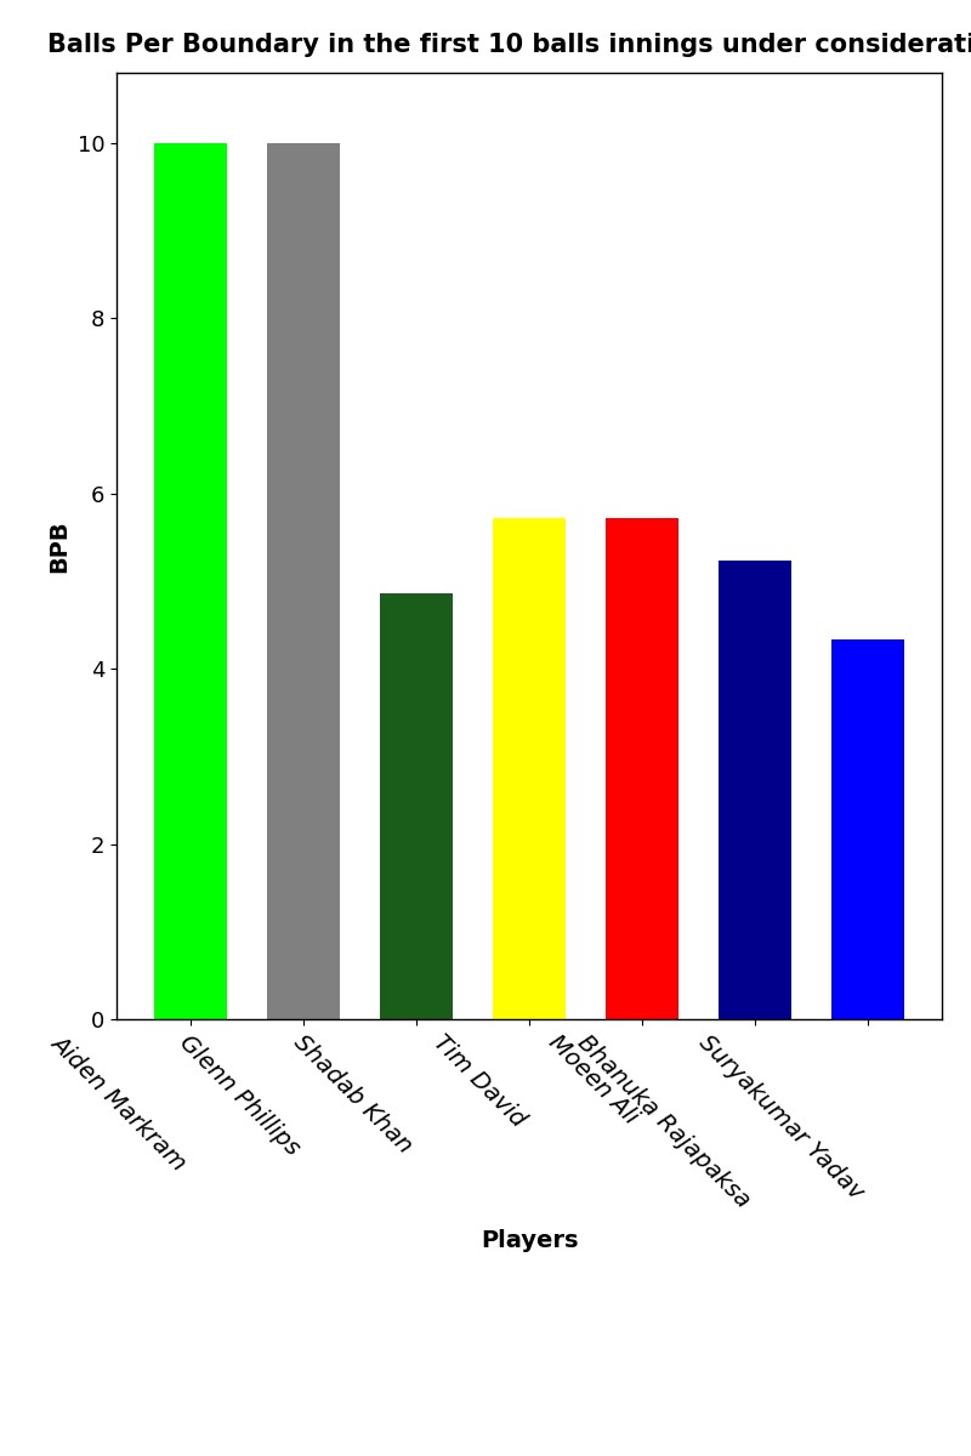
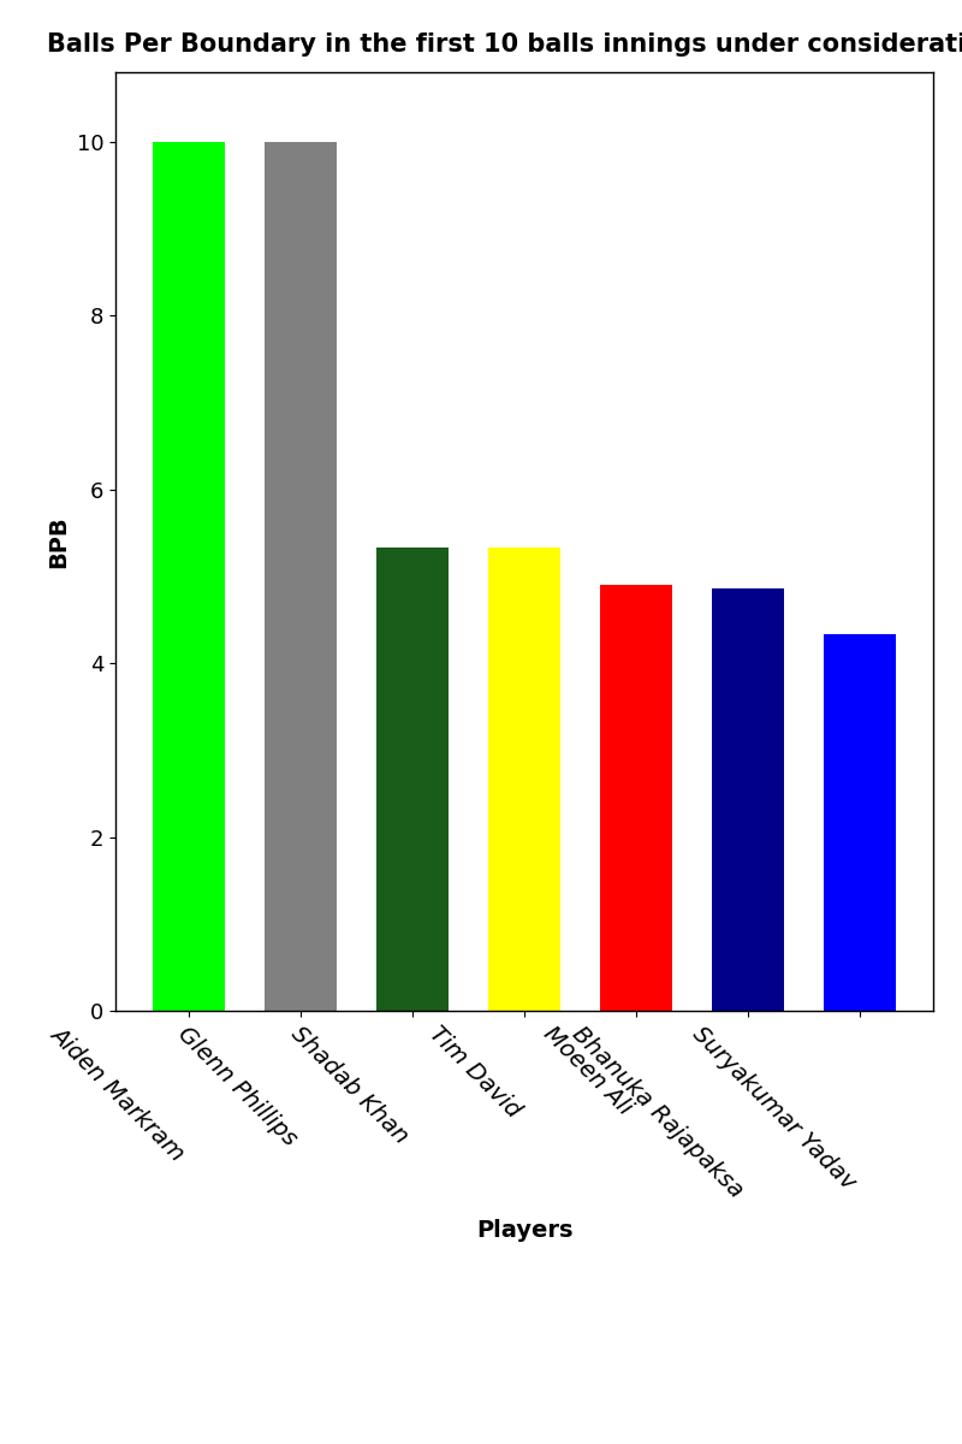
Shadab Khan: 4.86 -> 5.33
Tim David: 5.72 -> 5.33
Moeen Ali: 5.72 -> 4.90
Bhanuka Rajapaksa: 5.24 -> 4.86
